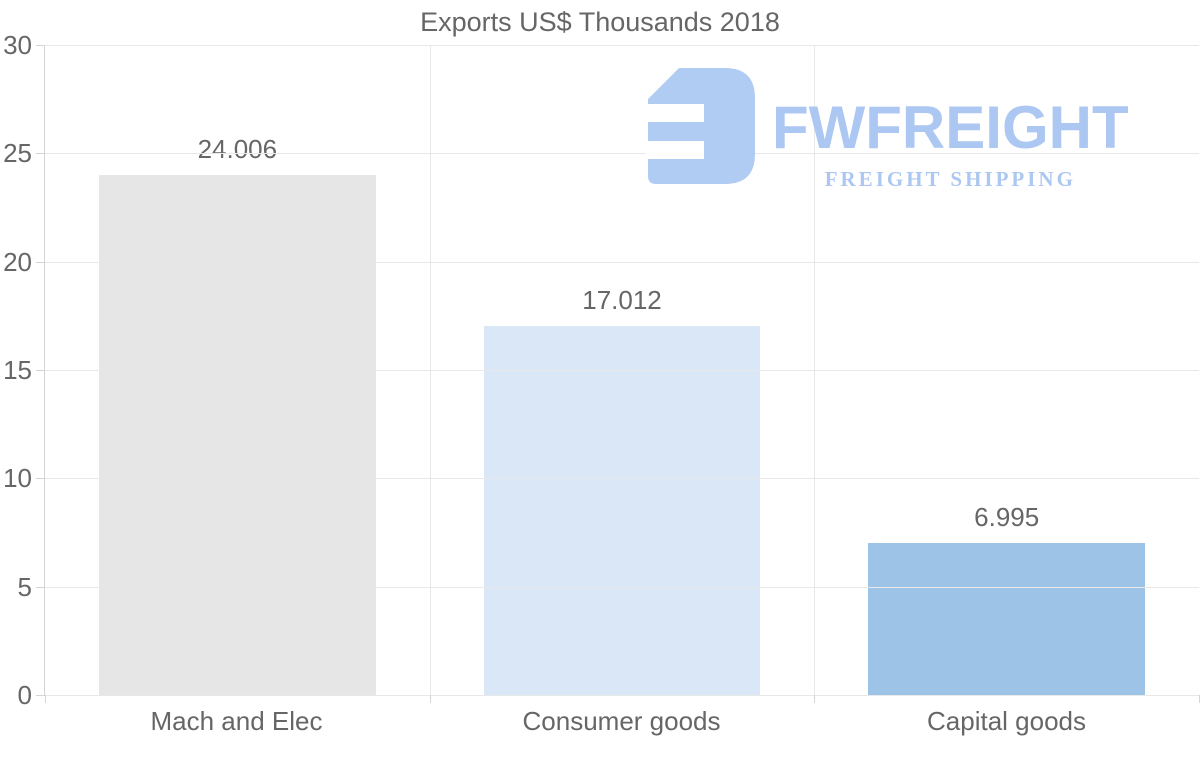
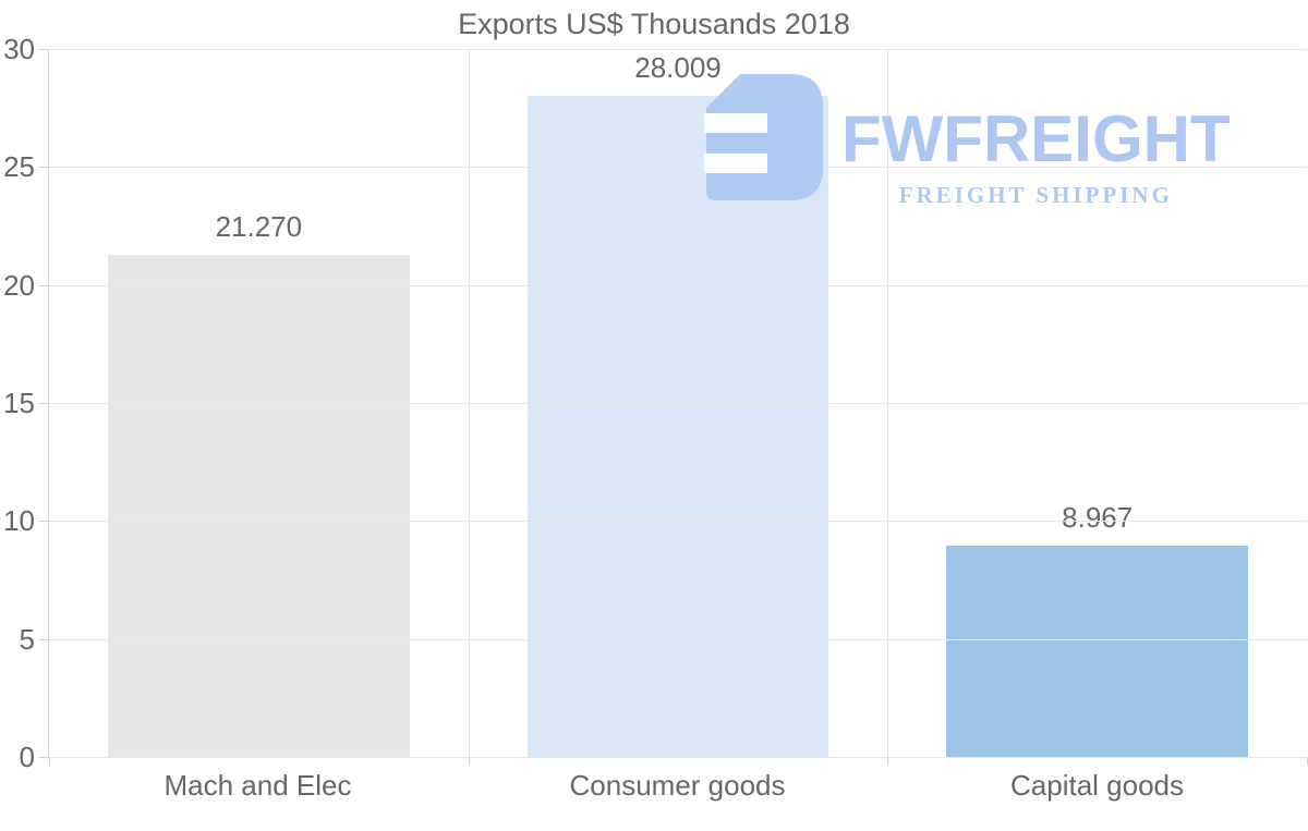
Mach and Elec: 24.006 -> 21.270
Consumer goods: 17.012 -> 28.009
Capital goods: 6.995 -> 8.967
